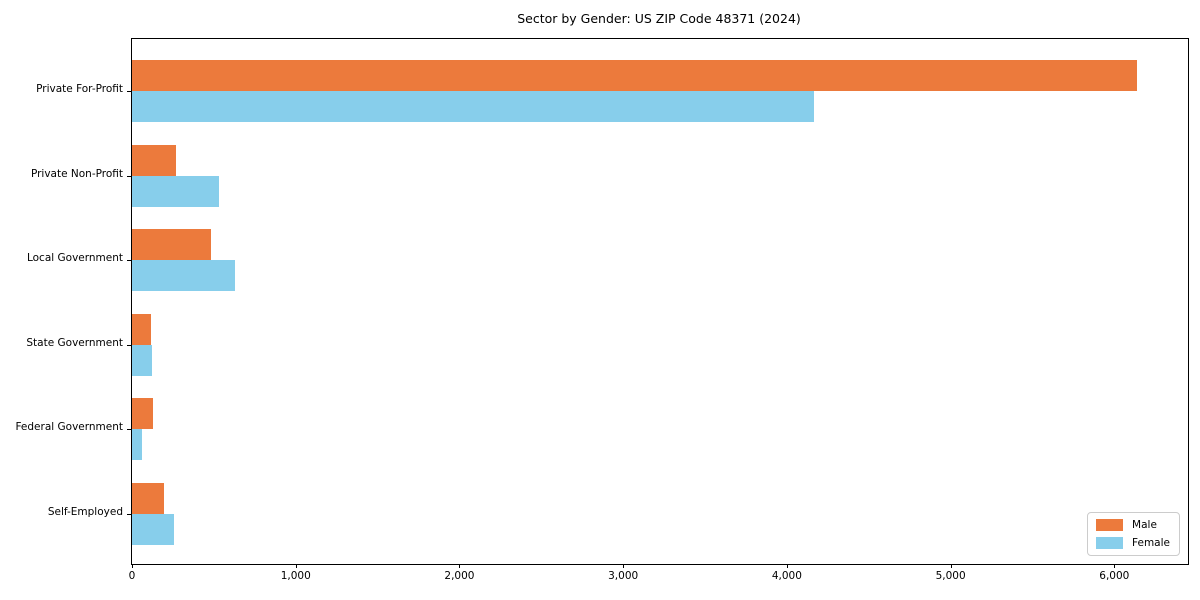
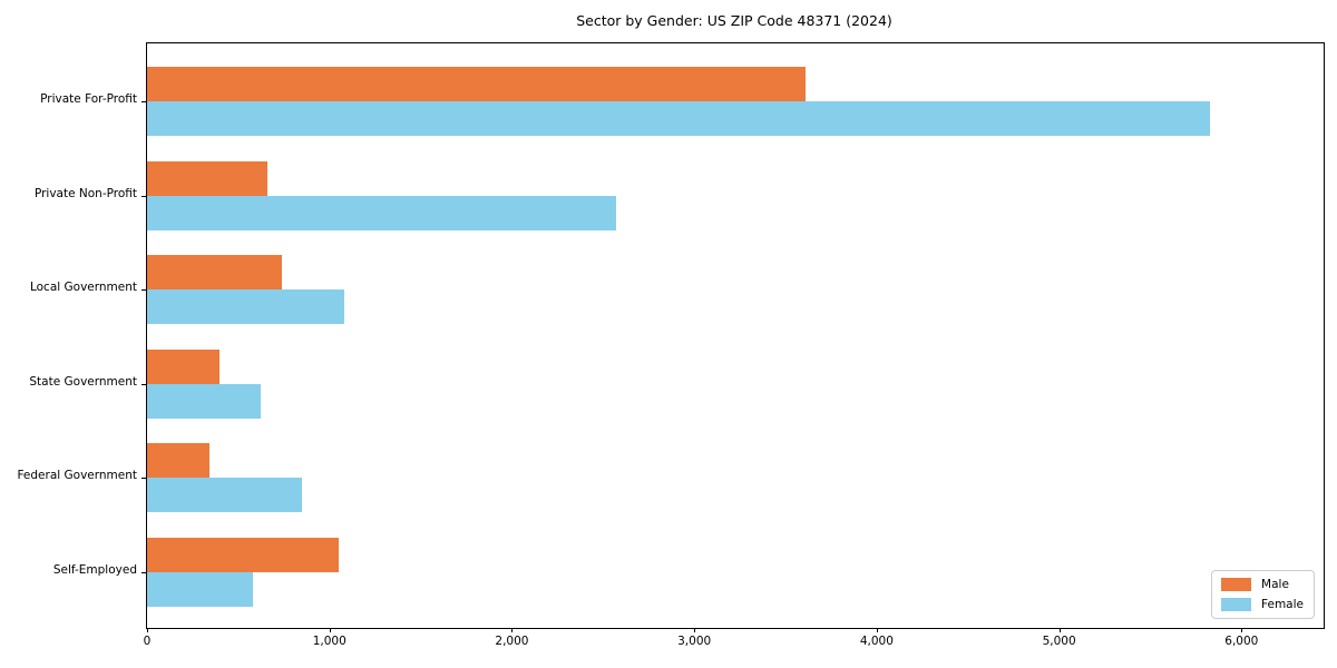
Male/Private For-Profit: 6140 -> 3610
Female/Private For-Profit: 4160 -> 5830
Male/Private Non-Profit: 270 -> 660
Female/Private Non-Profit: 530 -> 2570
Male/Local Government: 480 -> 740
Female/Local Government: 630 -> 1080
Male/State Government: 120 -> 400
Female/State Government: 120 -> 620
Male/Federal Government: 130 -> 340
Female/Federal Government: 60 -> 850
Male/Self-Employed: 200 -> 1050
Female/Self-Employed: 260 -> 580
